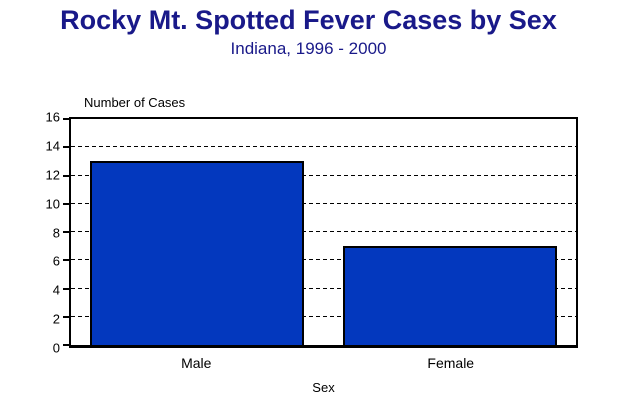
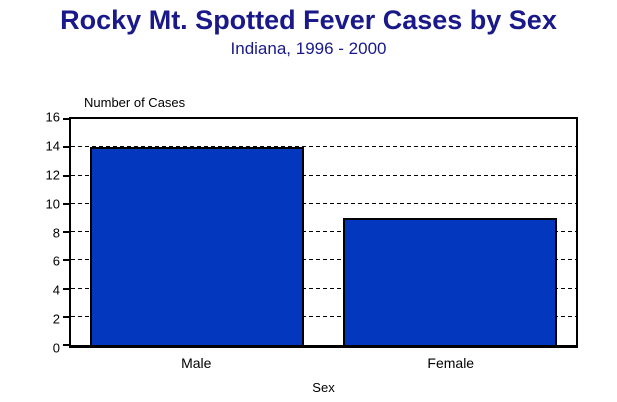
Male: 13 -> 14
Female: 7 -> 9
